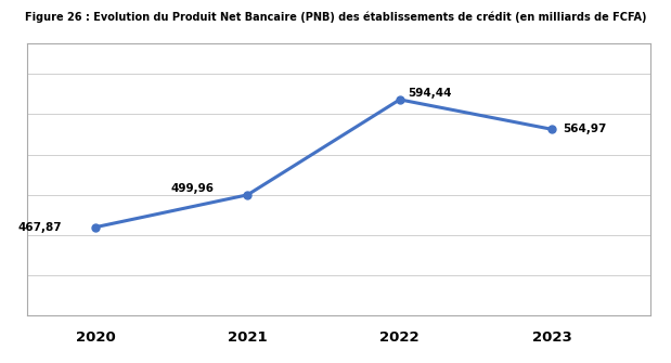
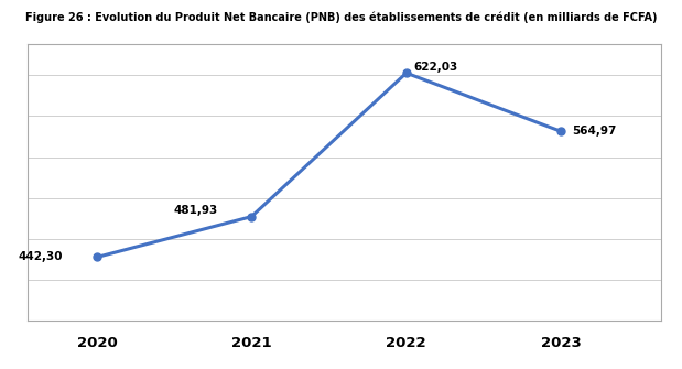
2020: 467,87 -> 442,30
2021: 499,96 -> 481,93
2022: 594,44 -> 622,03
